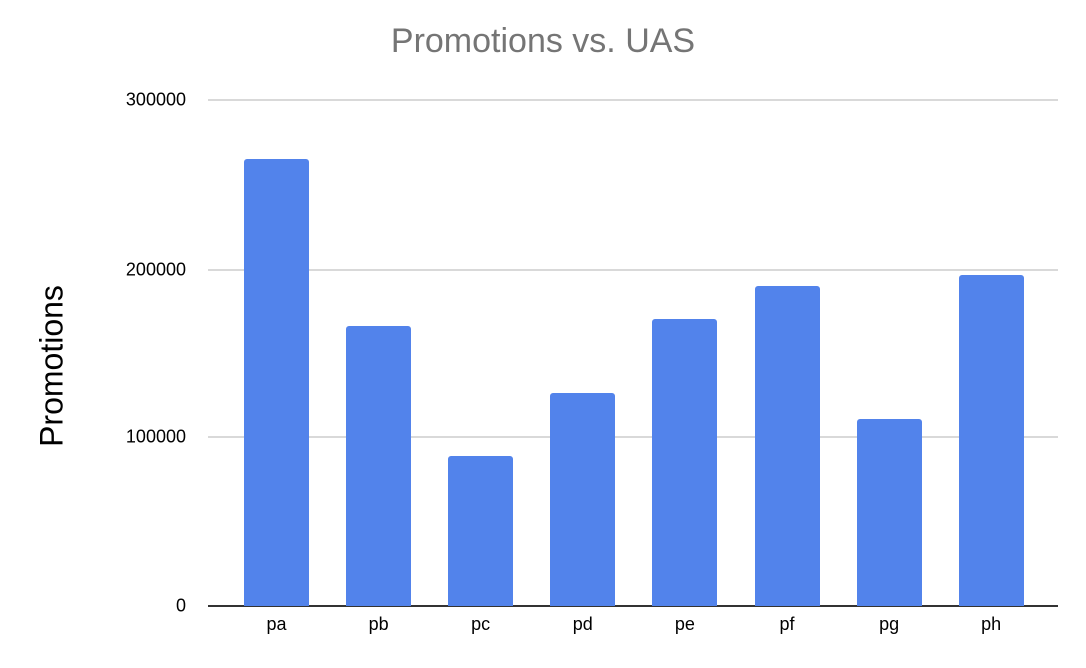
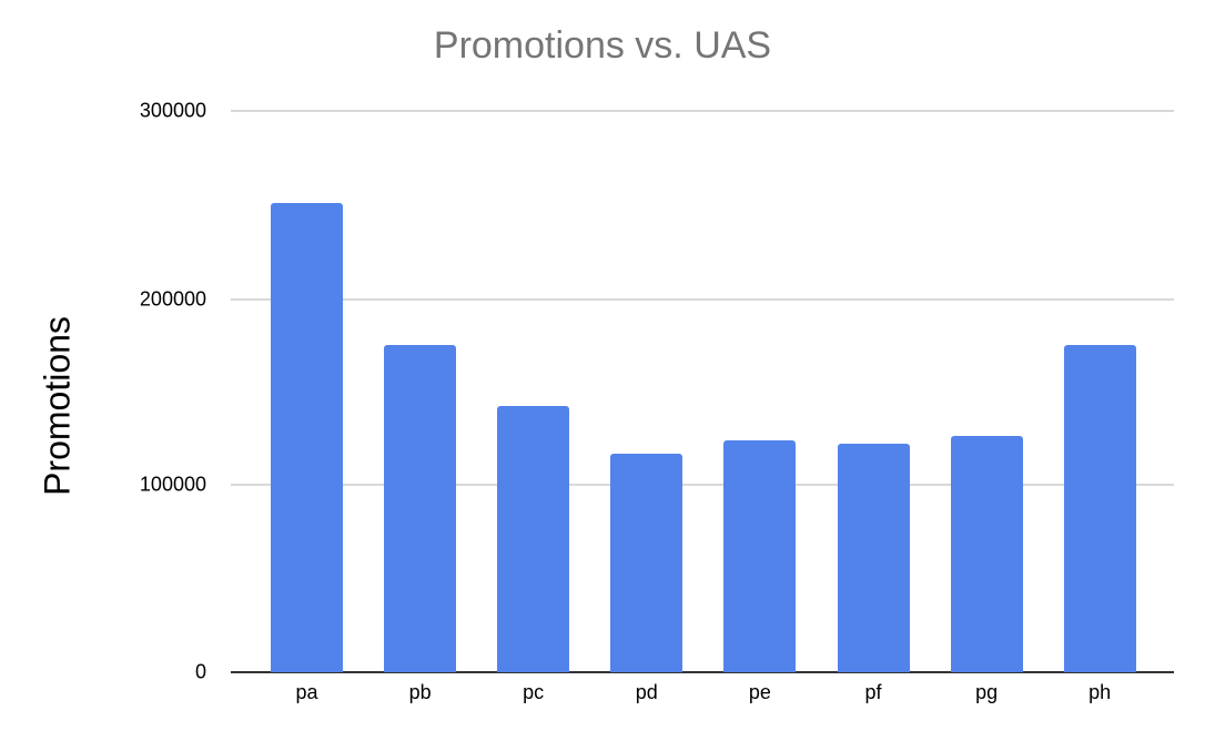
pa: 265000 -> 251000
pb: 166000 -> 175000
pc: 89000 -> 142000
pd: 126000 -> 117000
pe: 170000 -> 124000
pf: 190000 -> 122000
pg: 111000 -> 126000
ph: 196000 -> 175000
